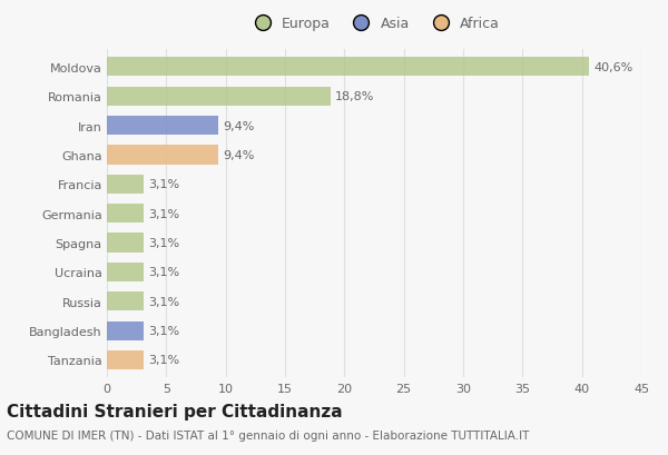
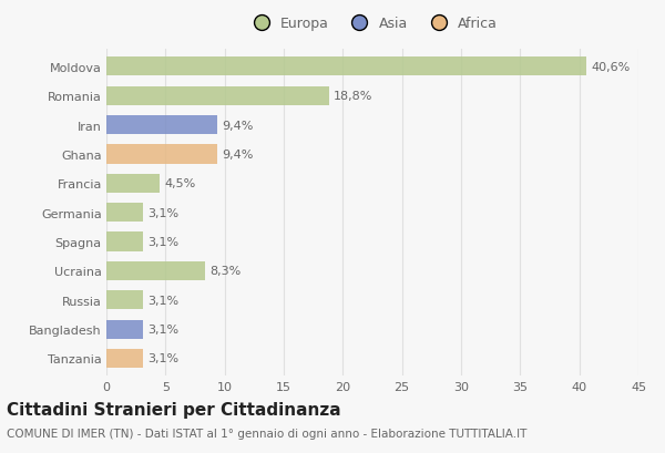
Francia: 3,1% -> 4,5%
Ucraina: 3,1% -> 8,3%
